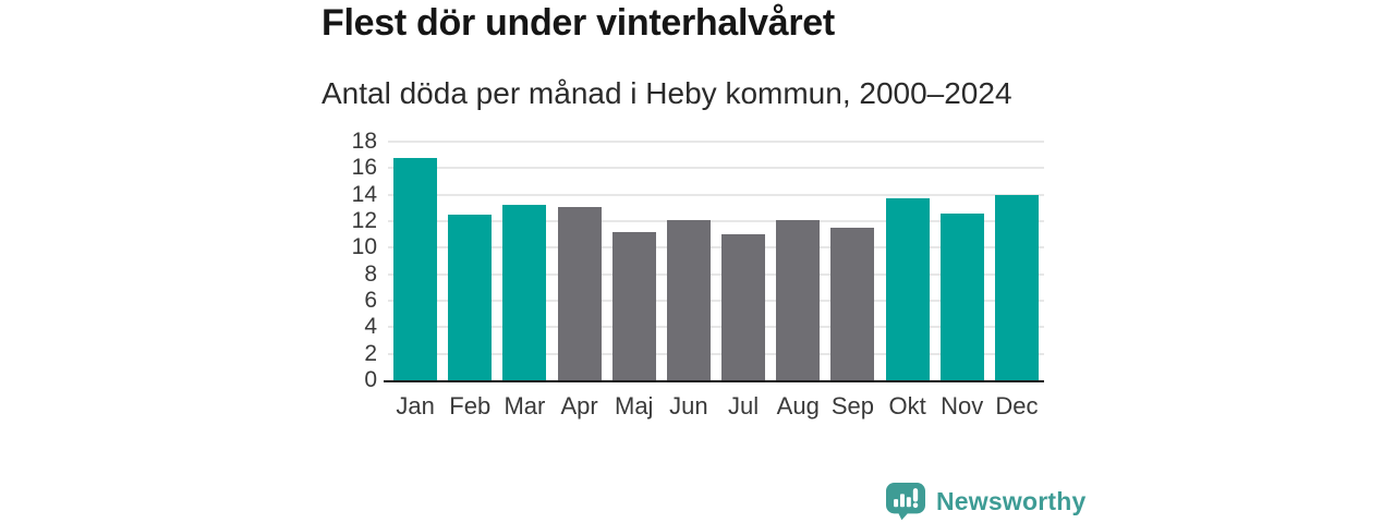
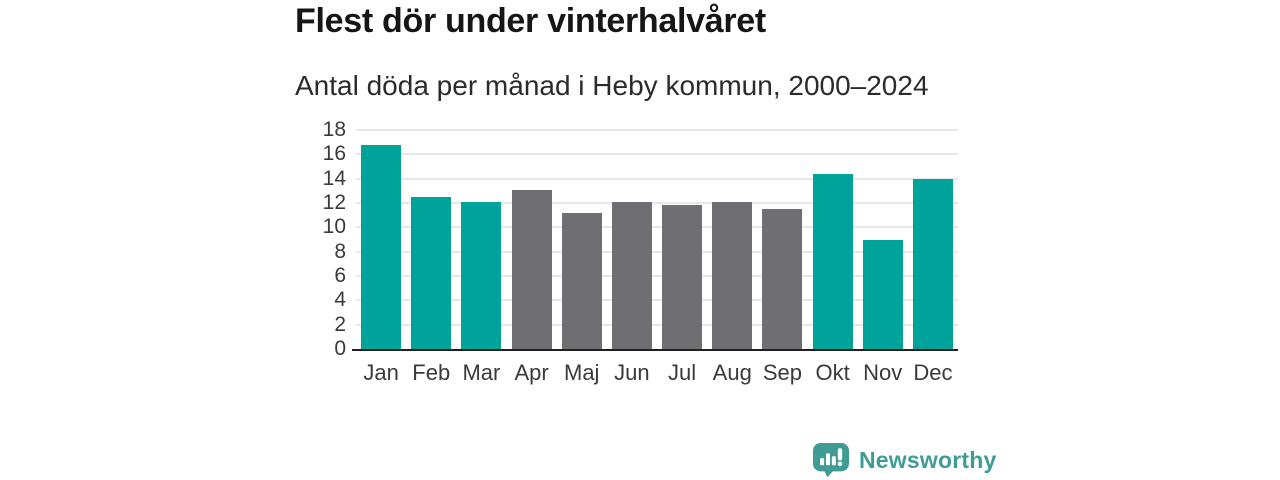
Mar: 13.2 -> 12.1
Jul: 11.0 -> 11.8
Okt: 13.7 -> 14.4
Nov: 12.6 -> 9.0
